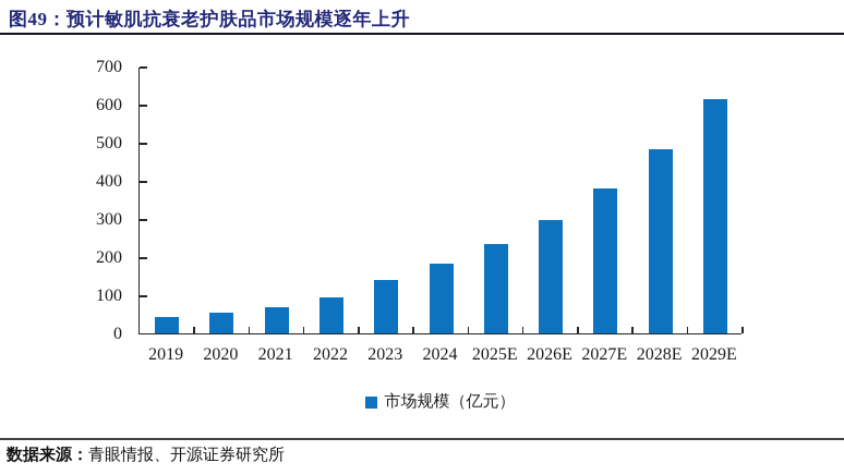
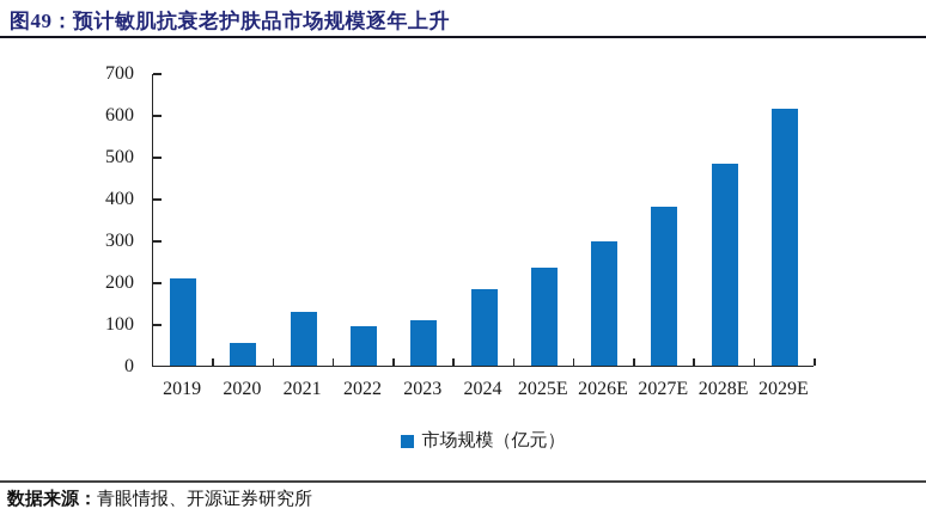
2019: 40 -> 210
2021: 70 -> 130
2023: 140 -> 110
